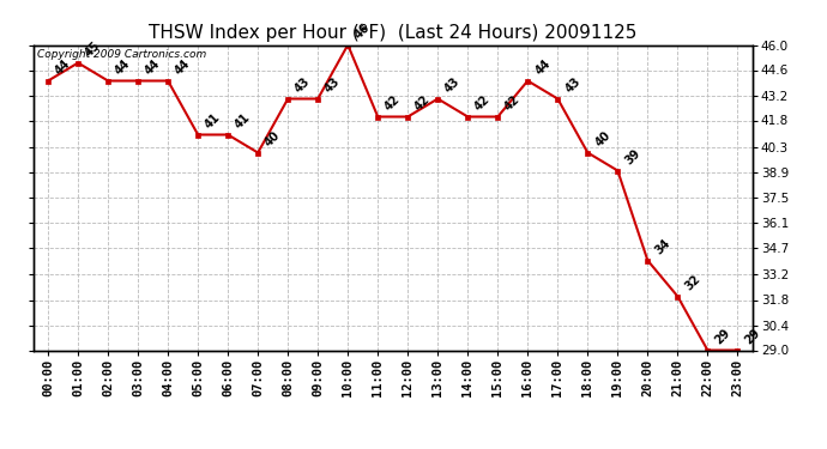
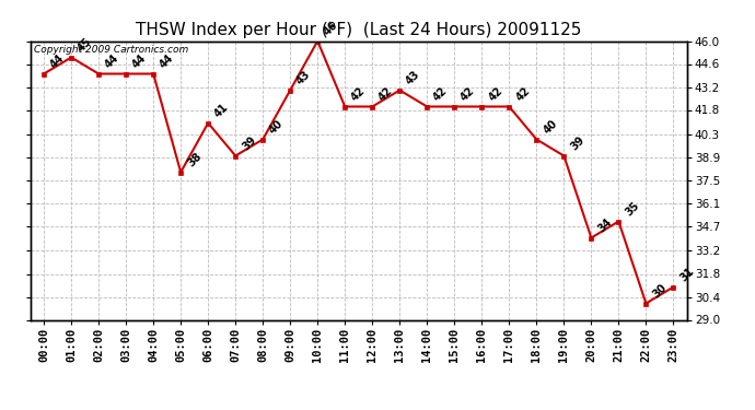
05:00: 41 -> 38
07:00: 40 -> 39
08:00: 43 -> 40
16:00: 44 -> 42
17:00: 43 -> 42
21:00: 32 -> 35
22:00: 29 -> 30
23:00: 29 -> 31
